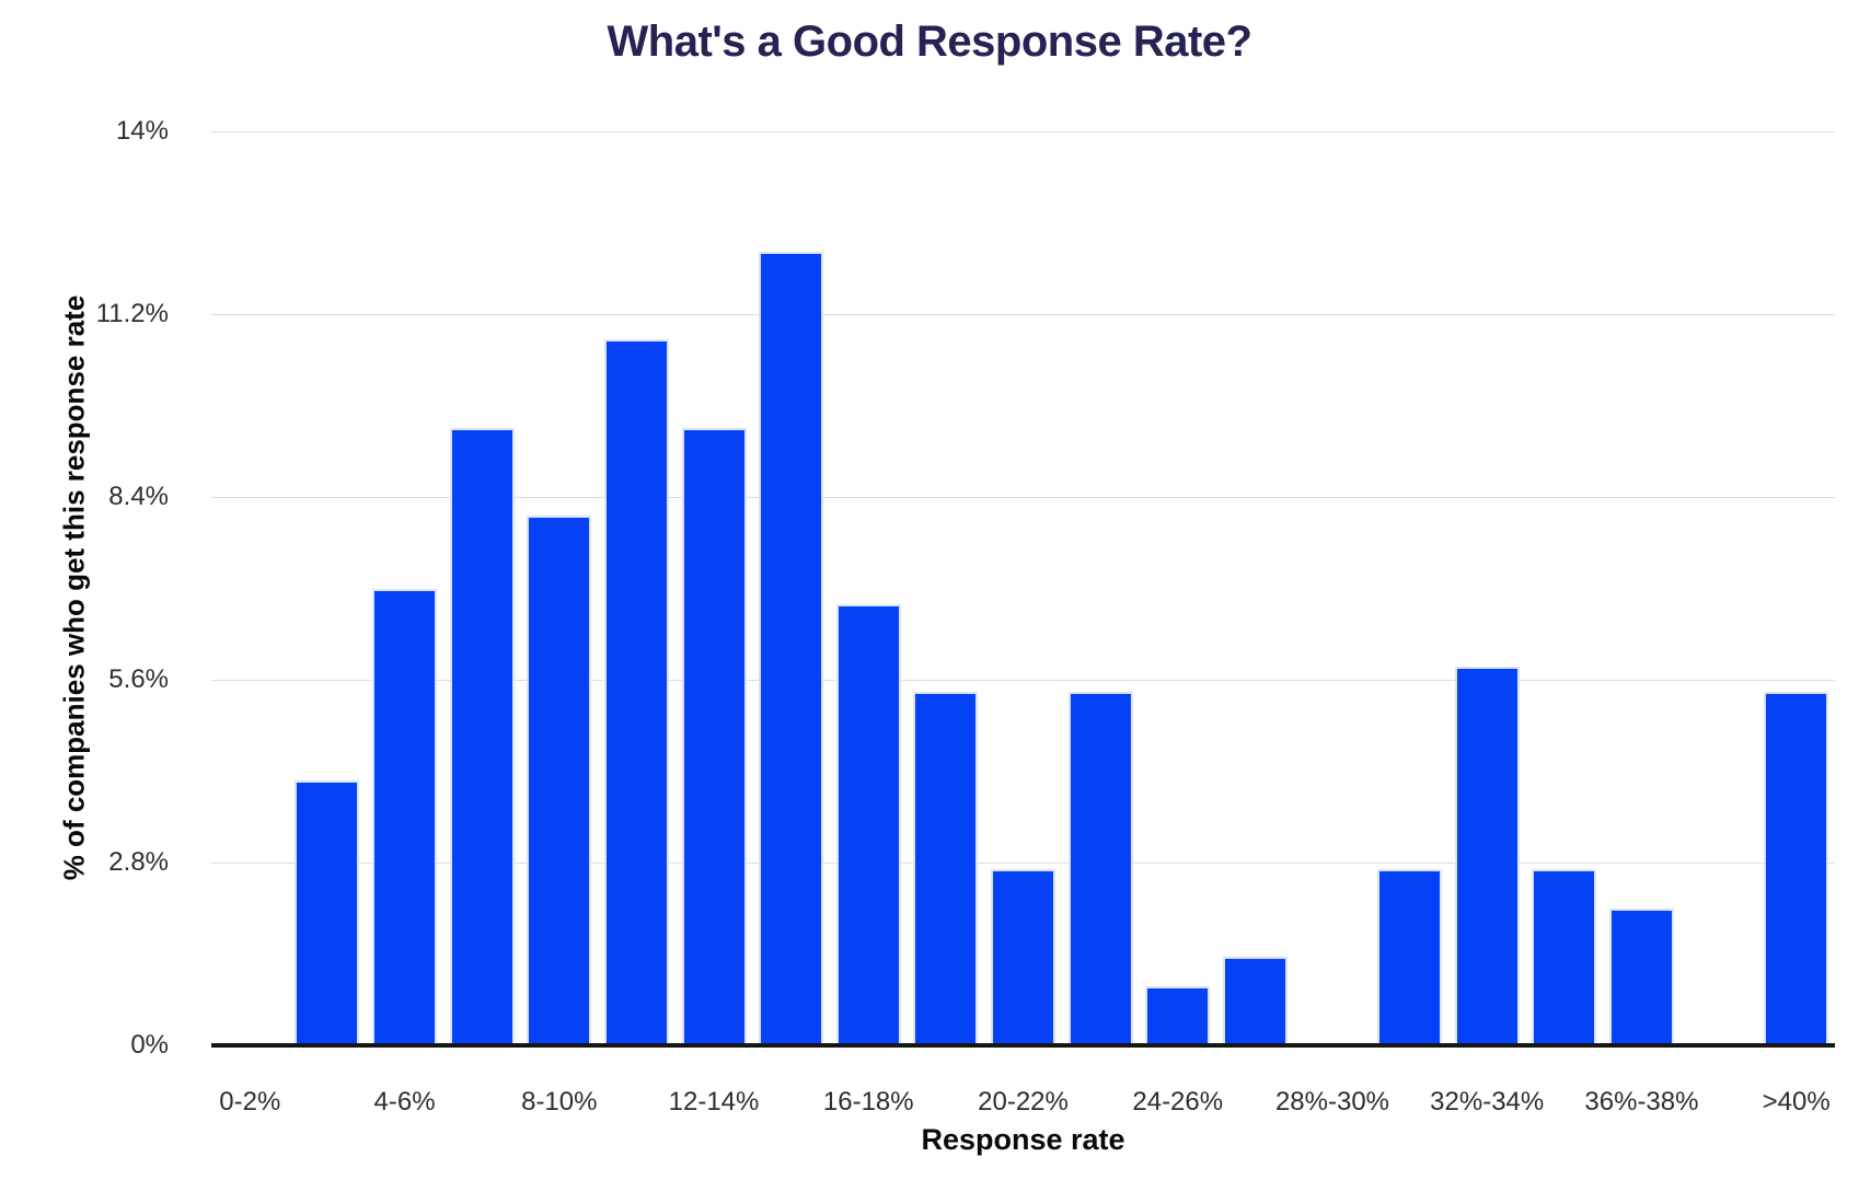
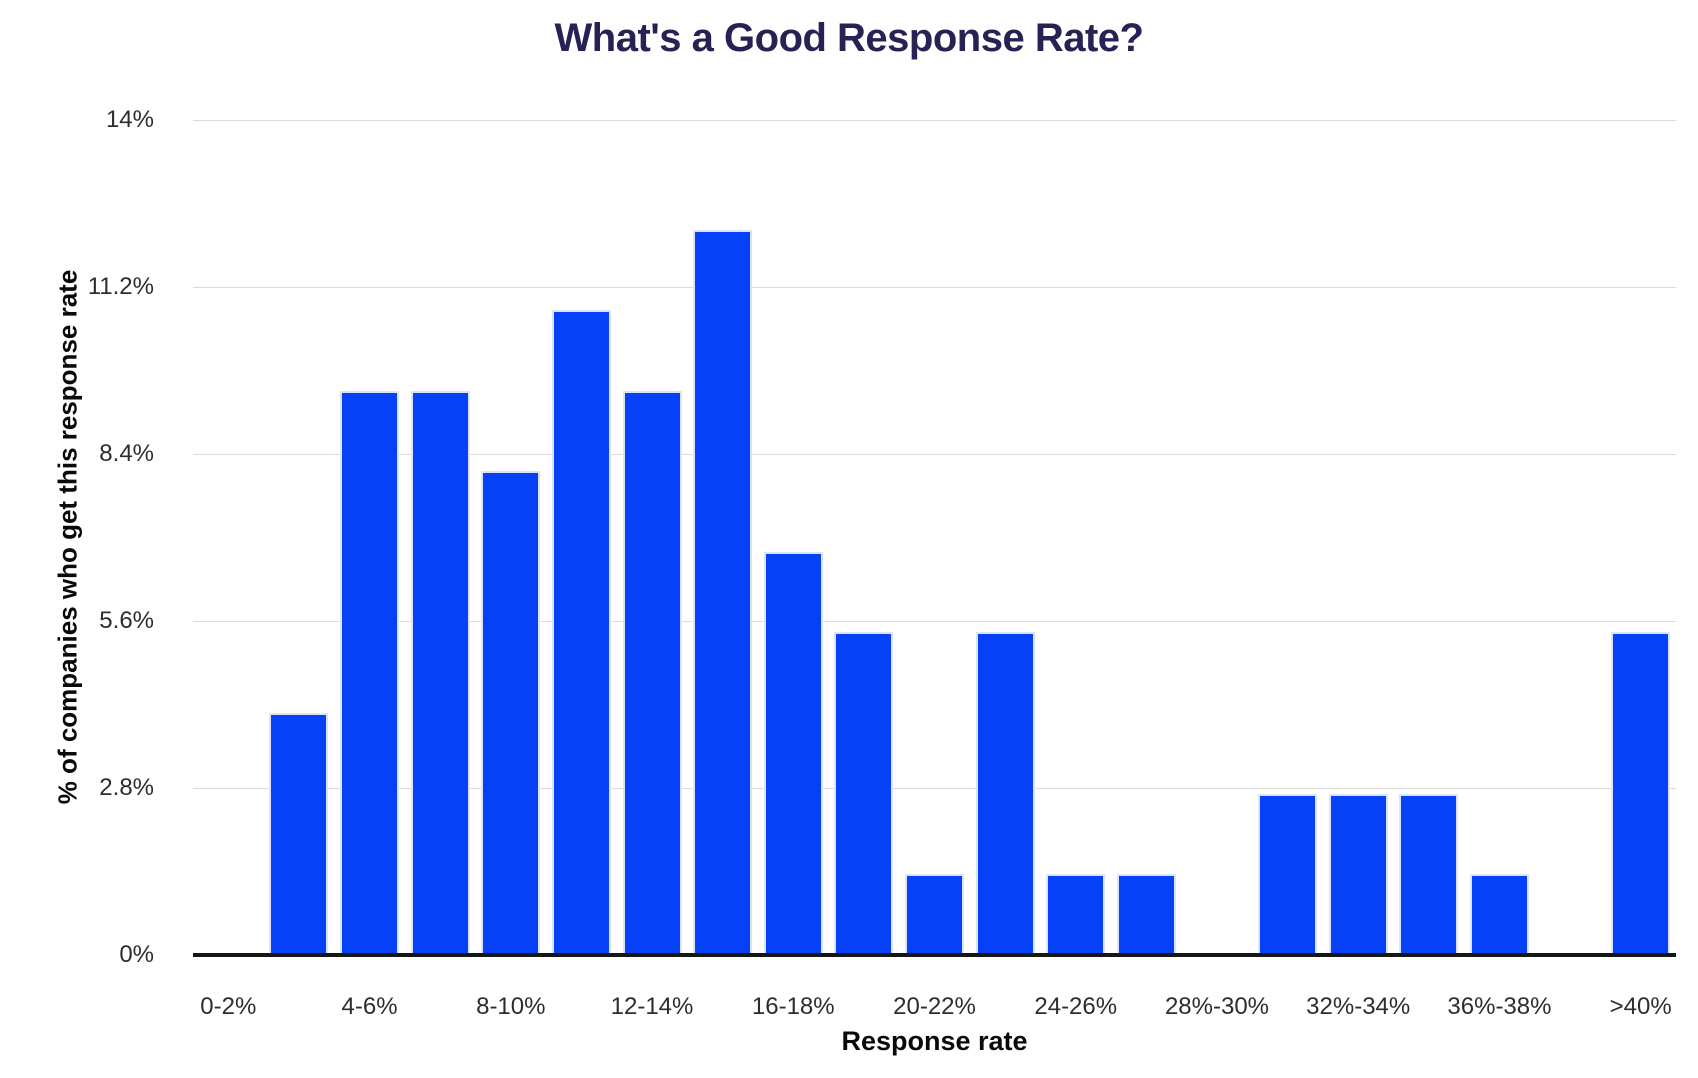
4-6%: 7.0% -> 9.5%
20-22%: 2.7% -> 1.4%
24-26%: 0.9% -> 1.4%
32%-34%: 5.8% -> 2.7%
36%-38%: 2.1% -> 1.4%
